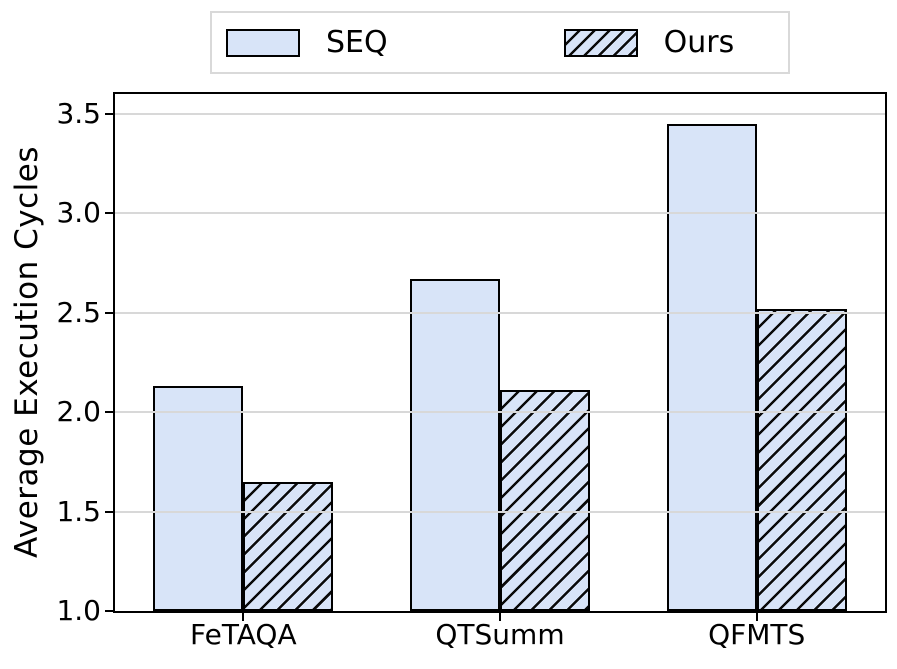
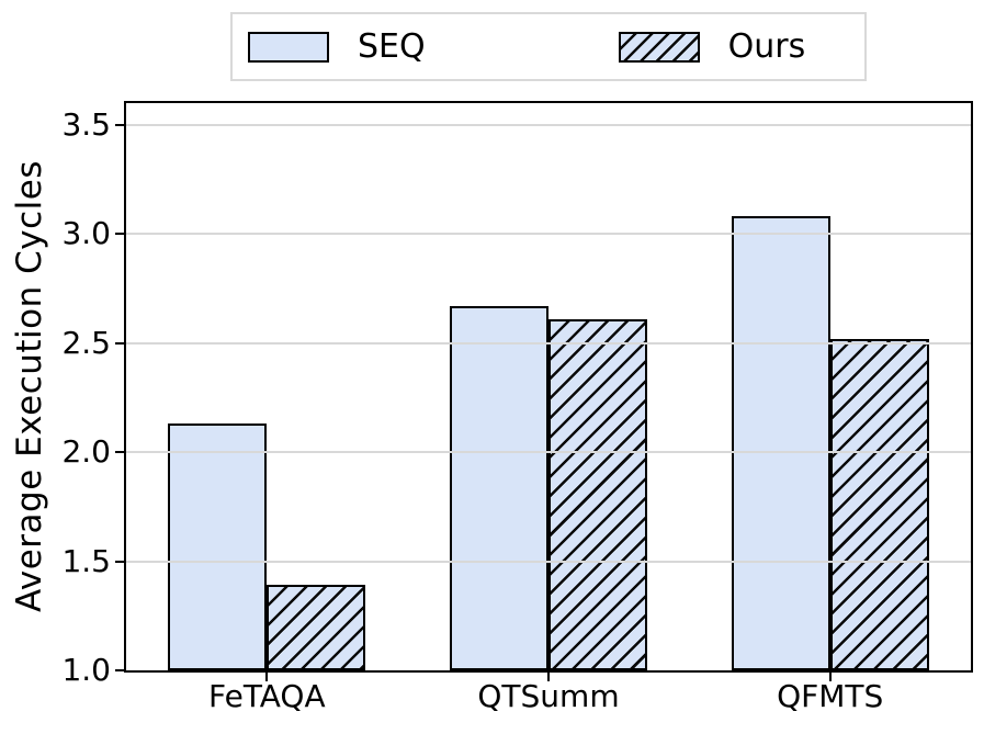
Ours/FeTAQA: 1.65 -> 1.39
Ours/QTSumm: 2.11 -> 2.61
SEQ/QFMTS: 3.45 -> 3.08
